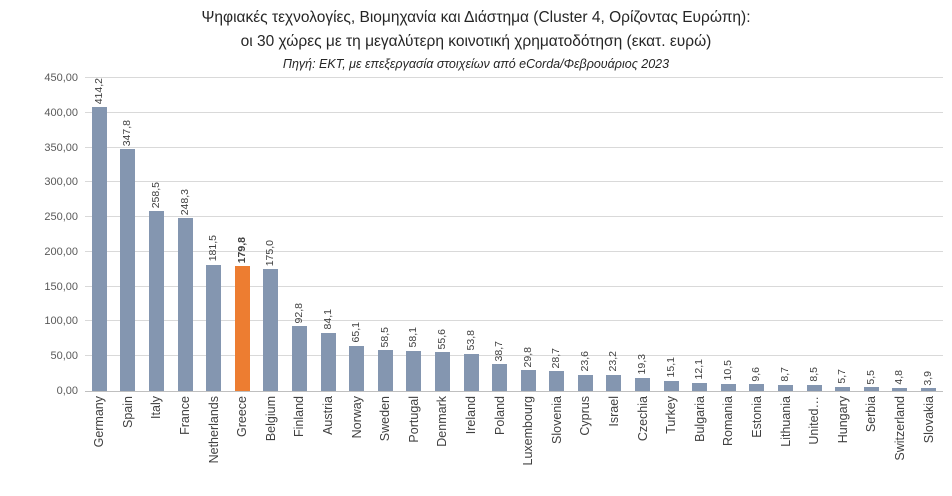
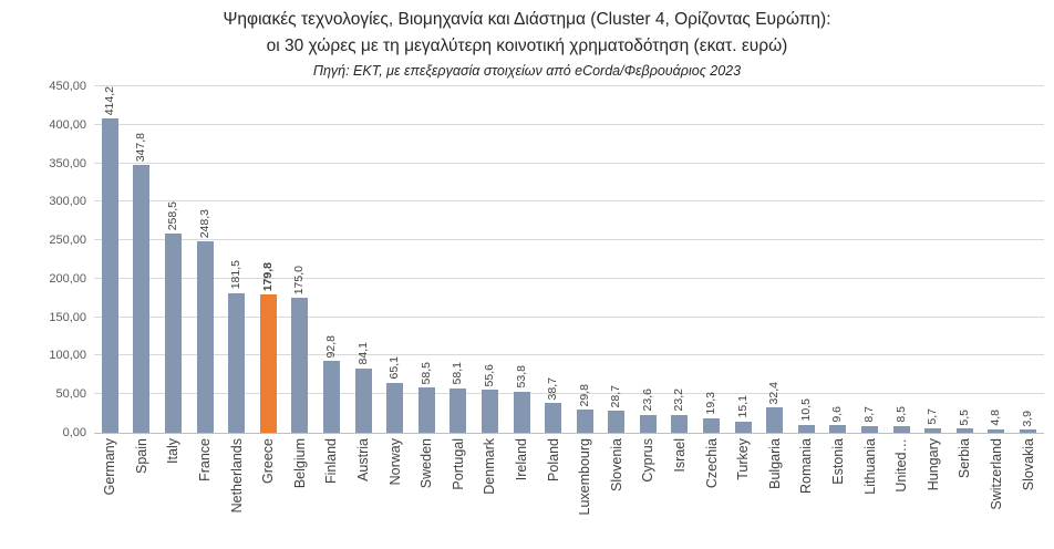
Bulgaria: 12,1 -> 32,4
